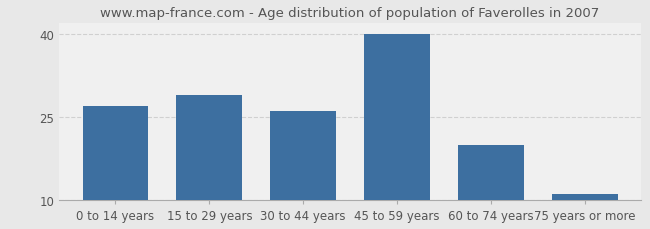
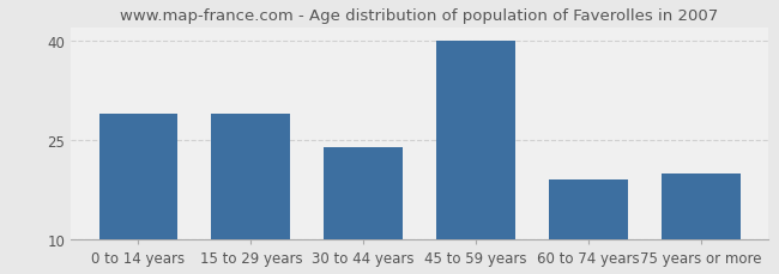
0 to 14 years: 27 -> 29
30 to 44 years: 26 -> 24
60 to 74 years: 20 -> 19
75 years or more: 11 -> 20
